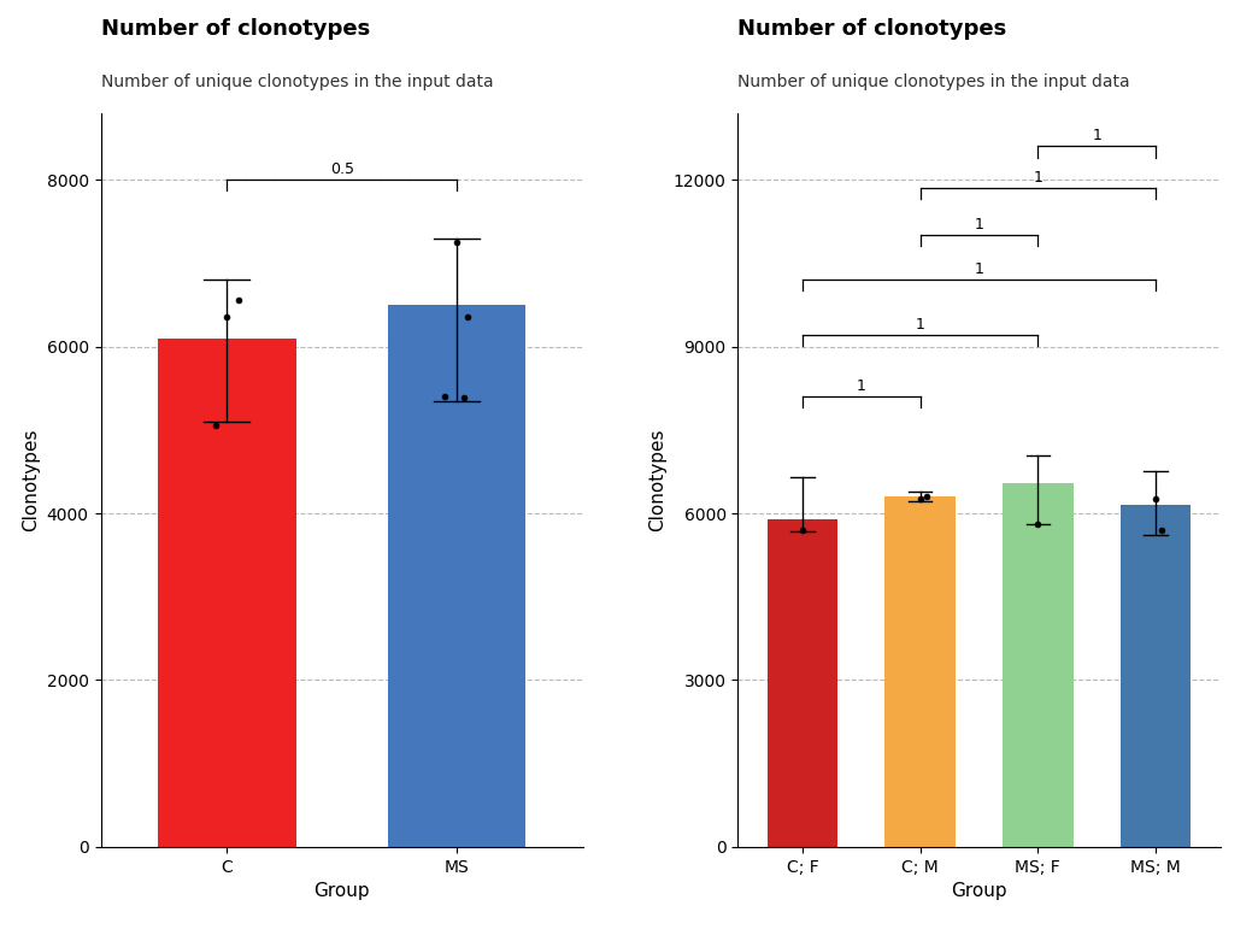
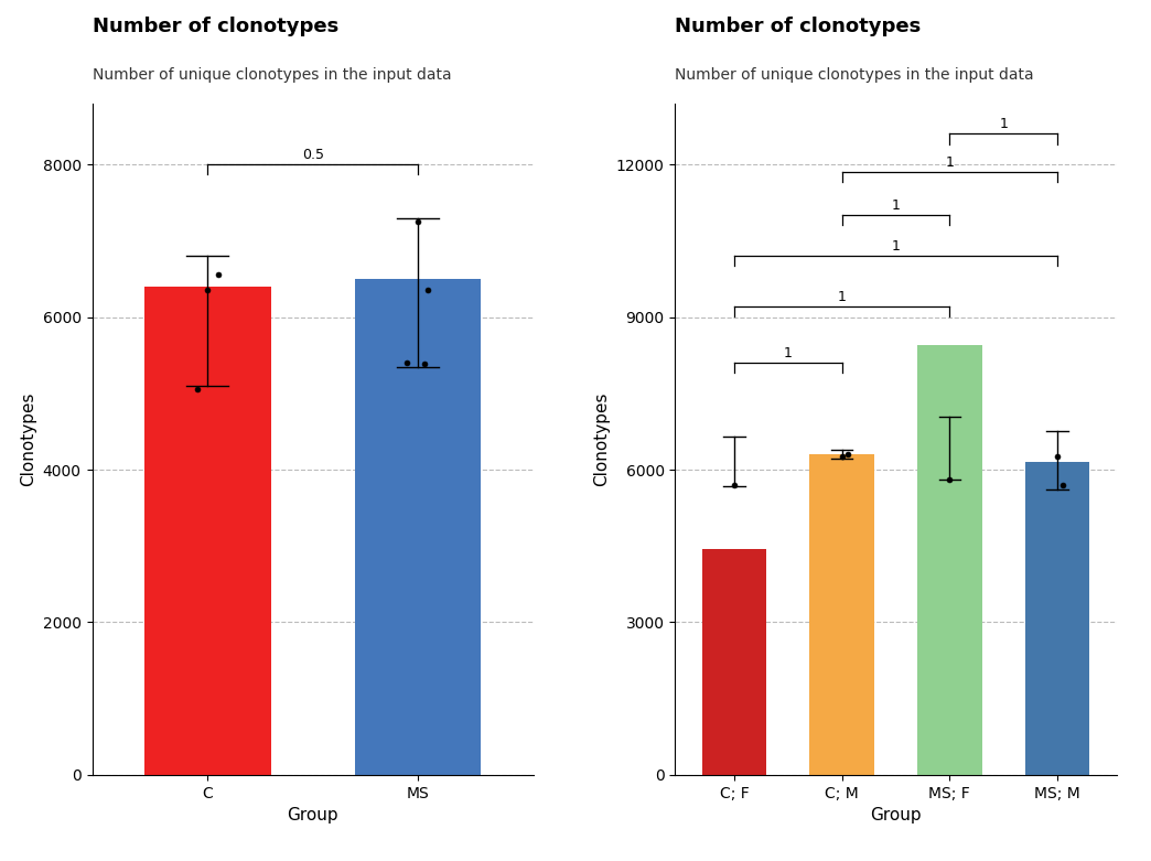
C: 6100 -> 6400
C; F: 5900 -> 4450
MS; F: 6550 -> 8450
